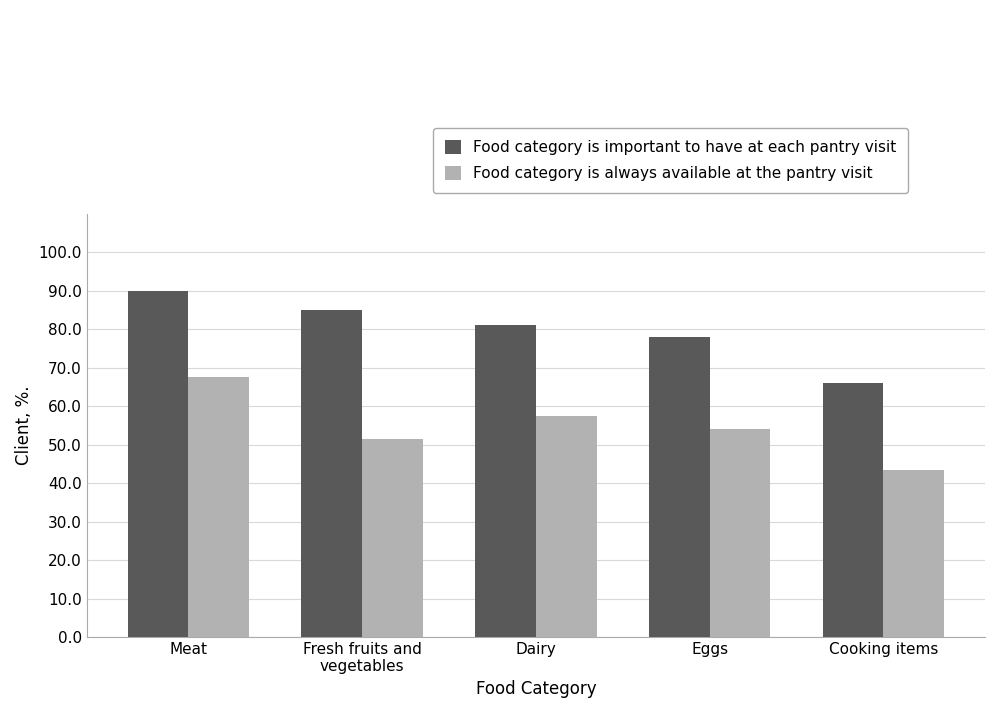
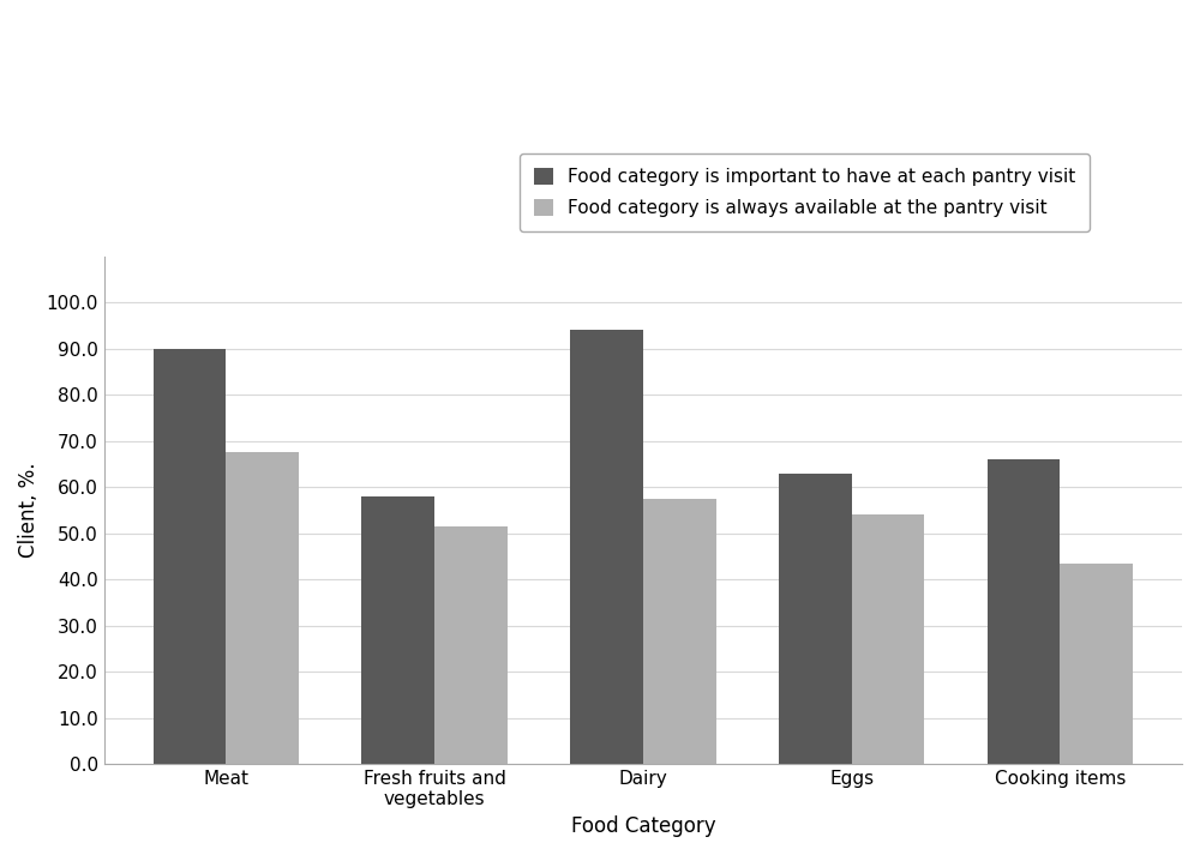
Food category is important to have at each pantry visit/Fresh fruits and vegetables: 85 -> 58
Food category is important to have at each pantry visit/Dairy: 81 -> 94
Food category is important to have at each pantry visit/Eggs: 78 -> 63
